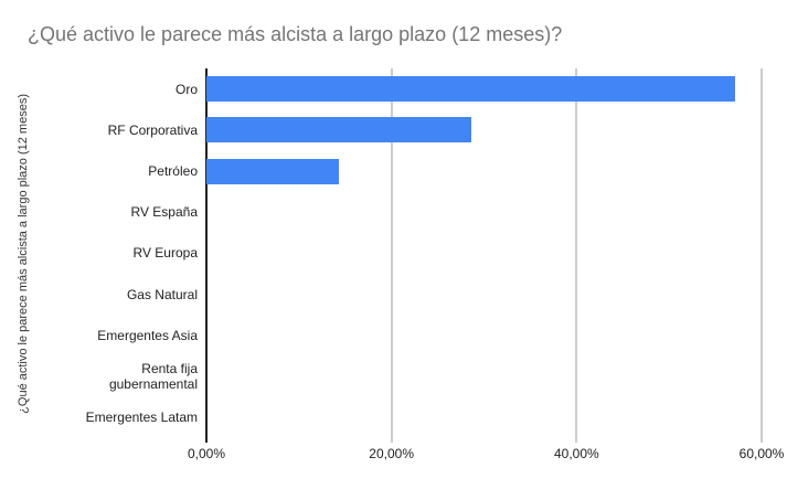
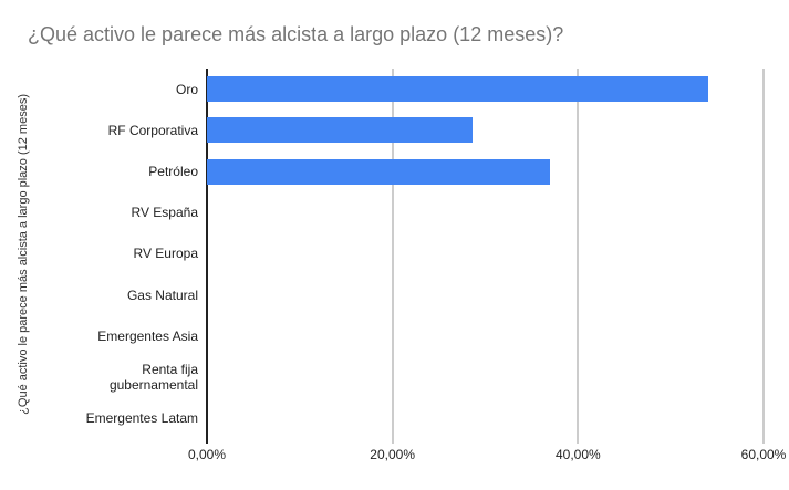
Oro: 57% -> 54%
Petróleo: 14% -> 37%
